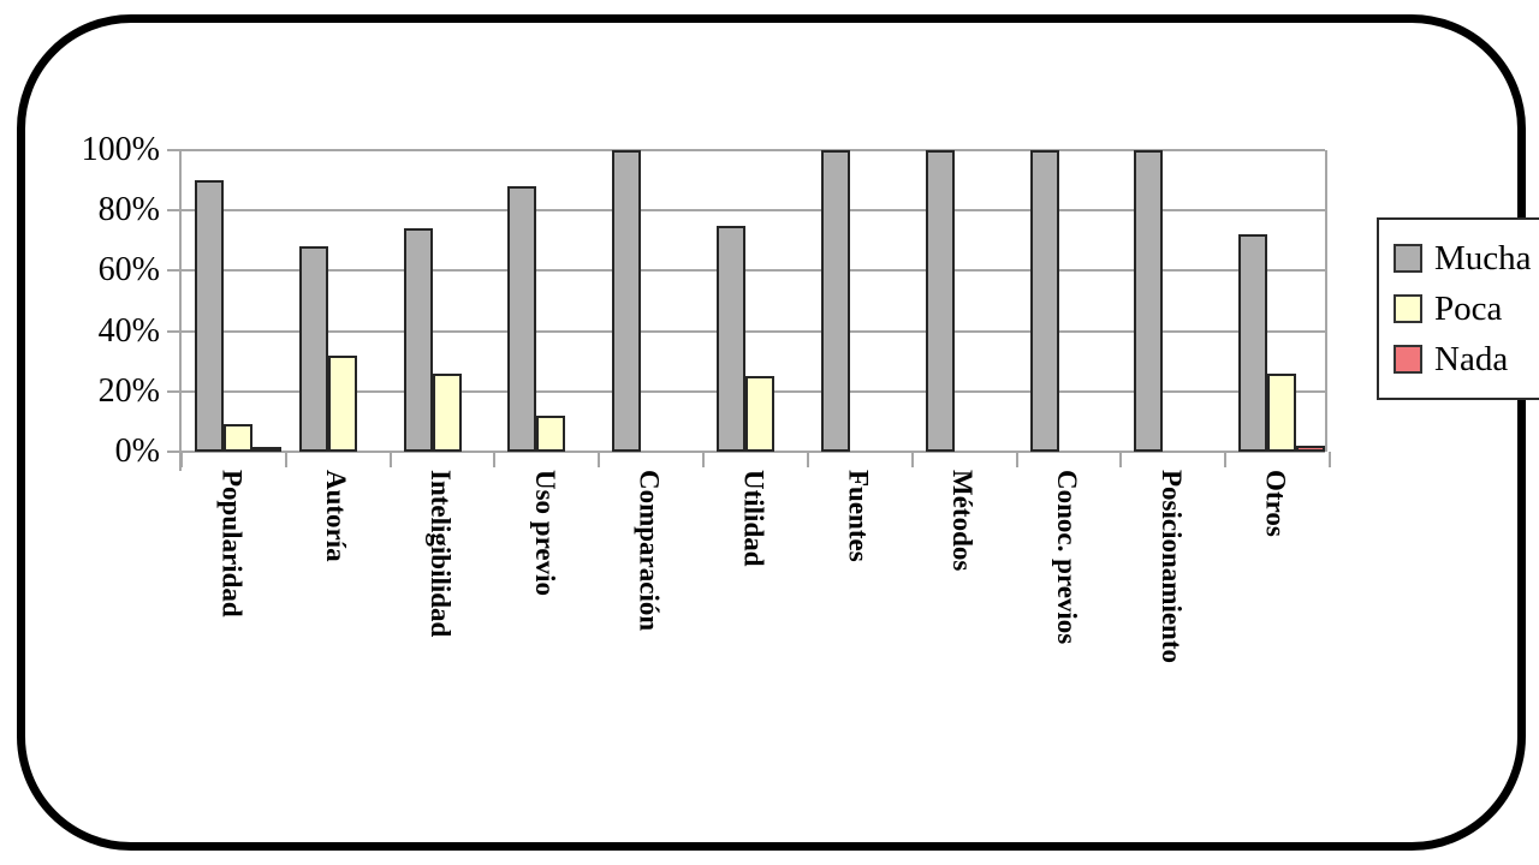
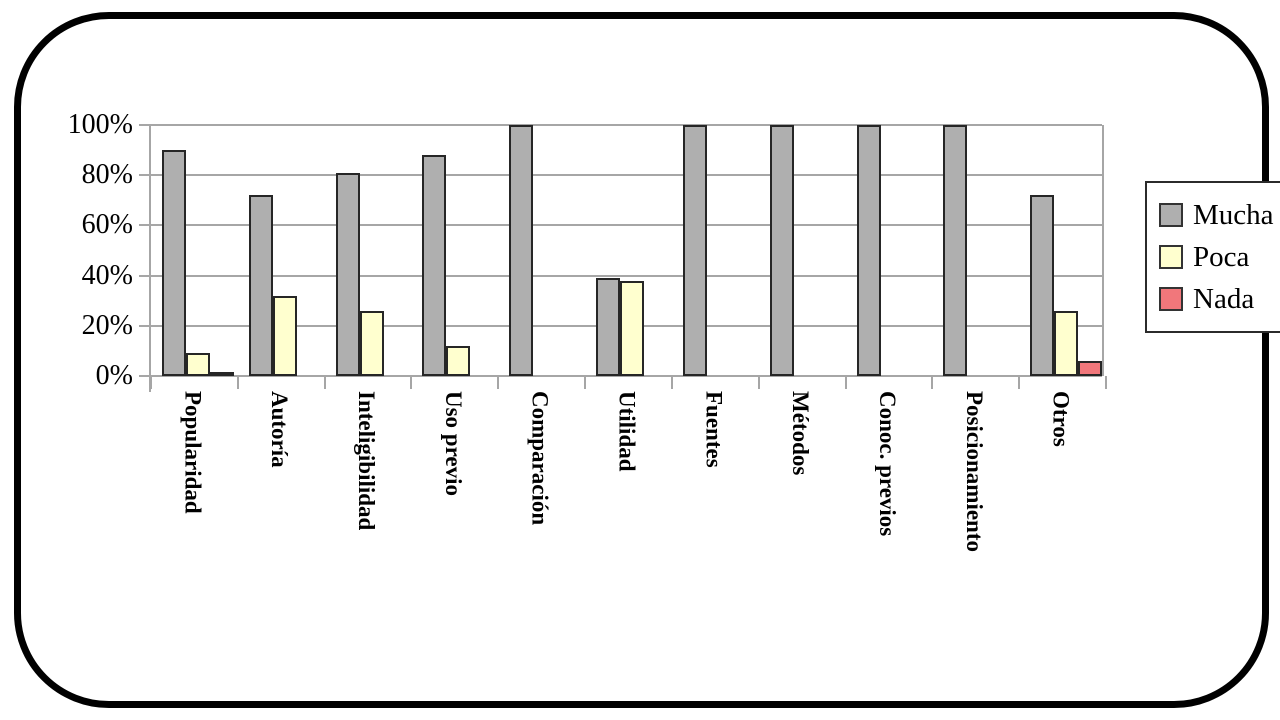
Mucha/Autoría: 68% -> 72%
Mucha/Inteligibilidad: 74% -> 81%
Mucha/Utilidad: 75% -> 39%
Poca/Utilidad: 25% -> 38%
Nada/Otros: 2% -> 6%
